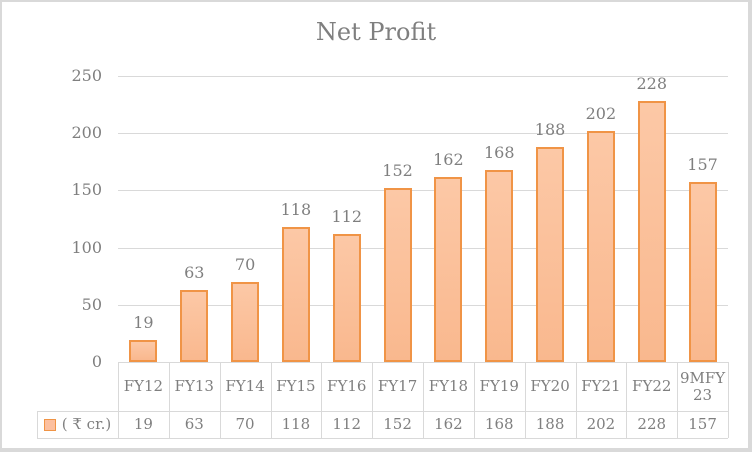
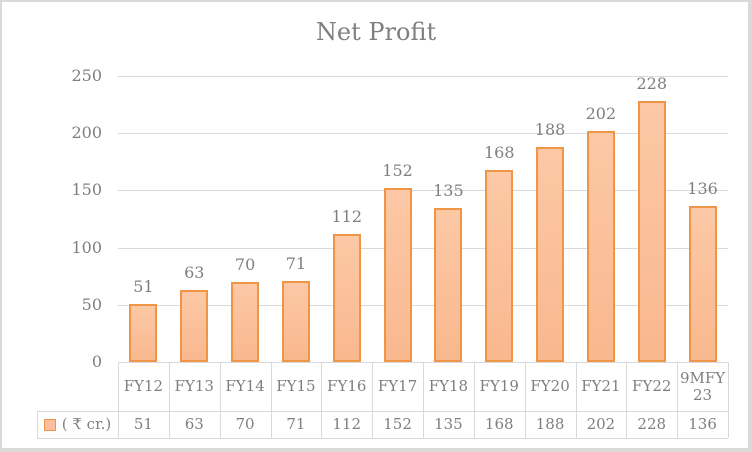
FY12: 19 -> 51
FY15: 118 -> 71
FY18: 162 -> 135
9MFY 23: 157 -> 136
